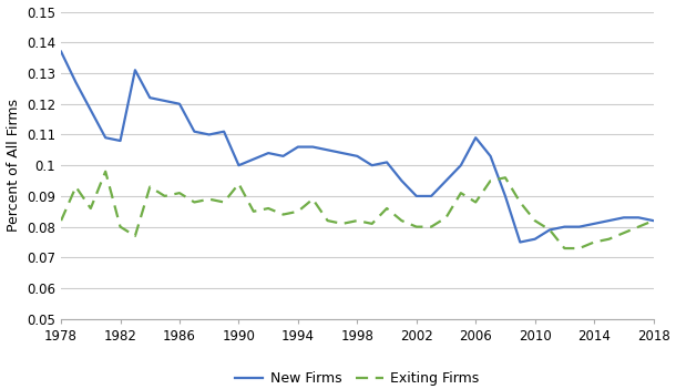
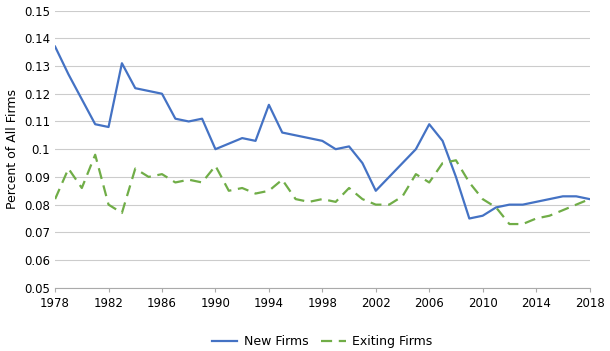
New Firms/1994: 0.106 -> 0.116
New Firms/2002: 0.090 -> 0.085
